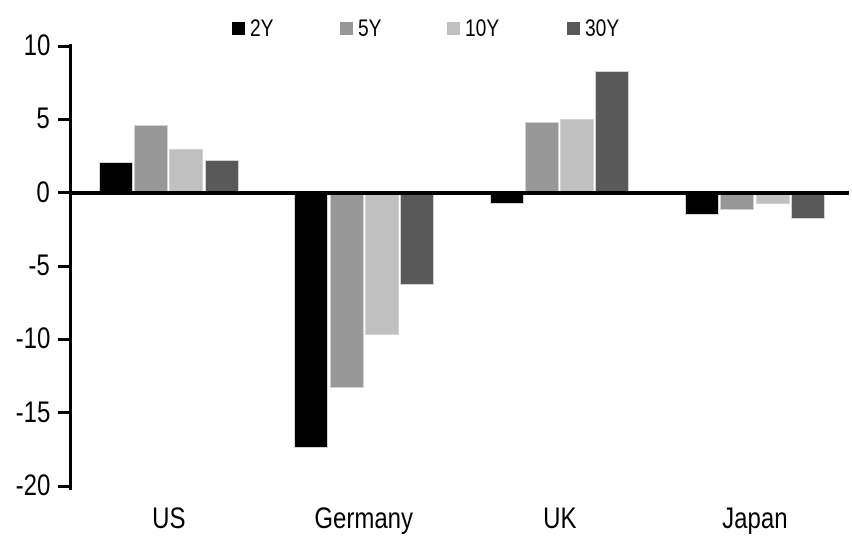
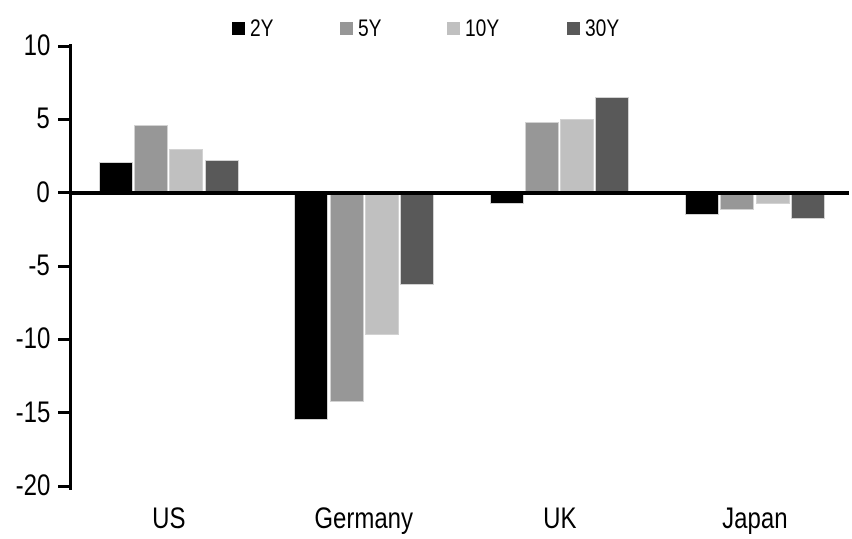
2Y/Germany: -17.4 -> -15.5
5Y/Germany: -13.3 -> -14.3
30Y/UK: 8.3 -> 6.5
